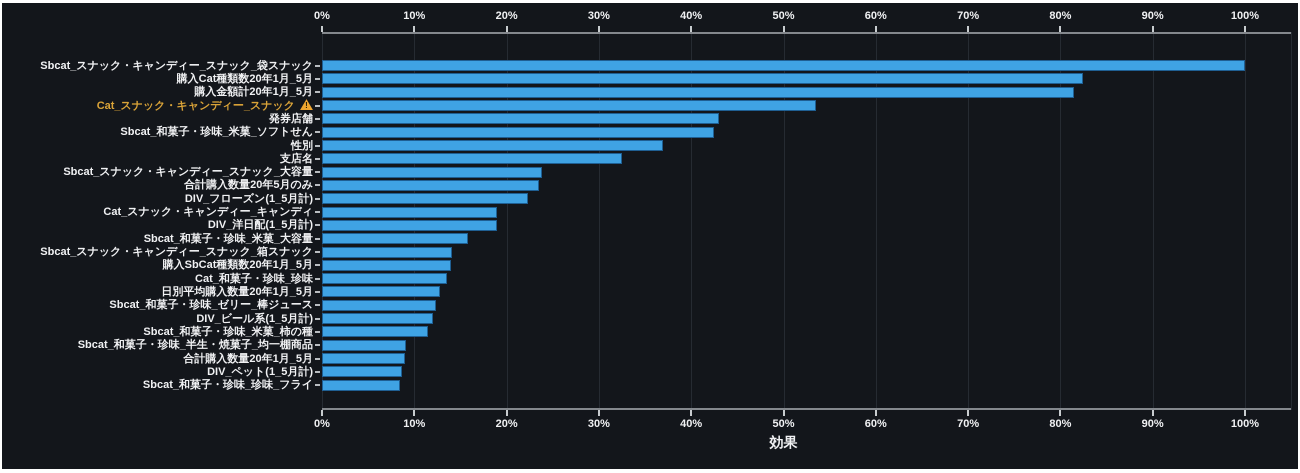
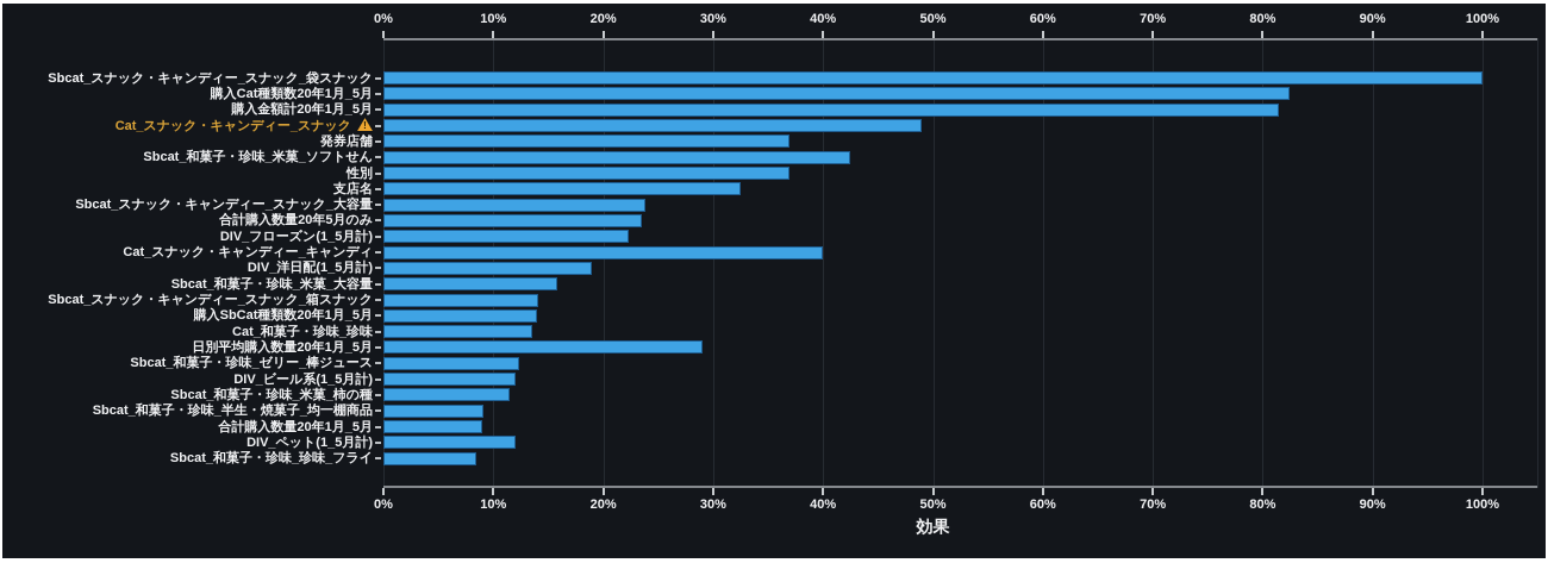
Cat_スナック・キャンディー_スナック: 54% -> 49%
発券店舗: 43% -> 37%
Cat_スナック・キャンディー_キャンディ: 19% -> 40%
日別平均購入数量20年1月_5月: 13% -> 29%
DIV_ペット(1_5月計): 9% -> 12%
